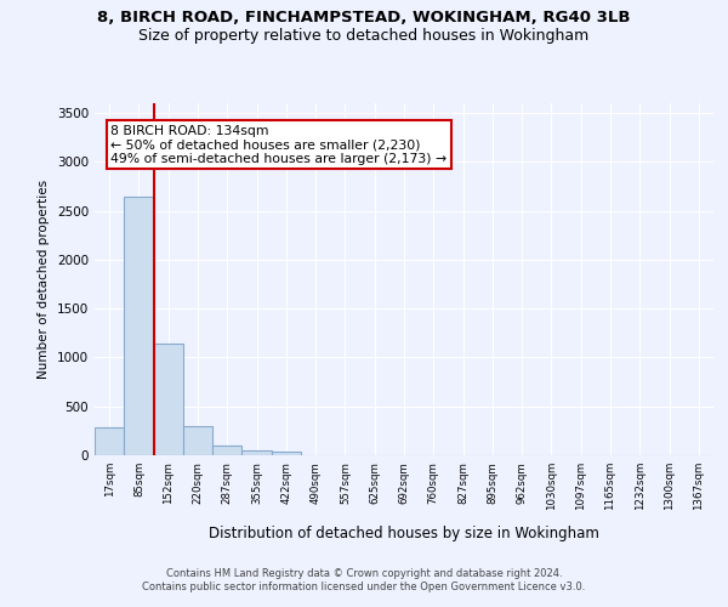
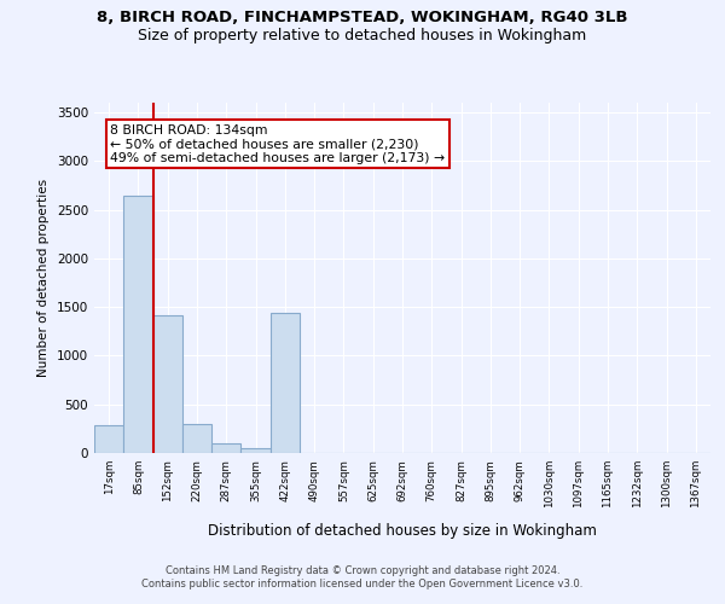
152sqm: 1140 -> 1420
422sqm: 40 -> 1440
